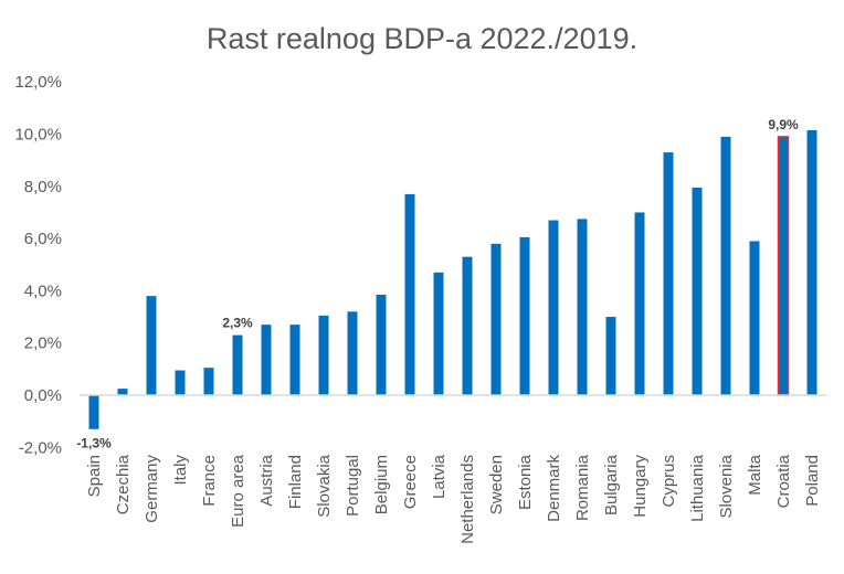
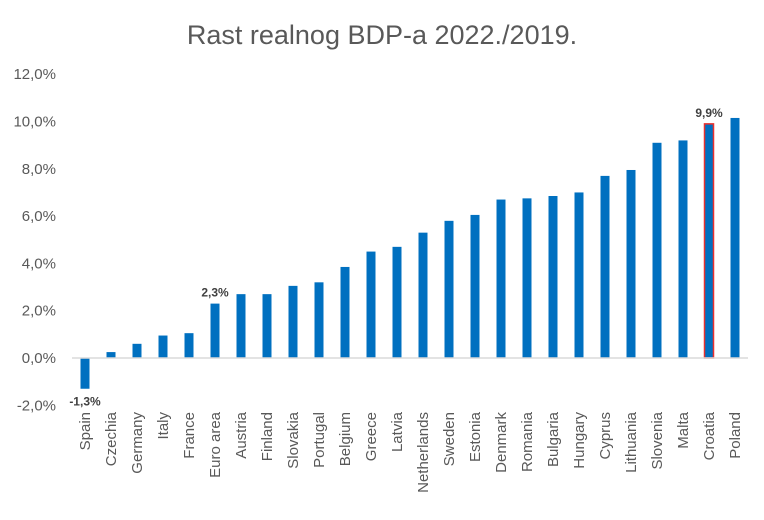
Germany: 3,8% -> 0,6%
Greece: 7,7% -> 4,5%
Bulgaria: 3,0% -> 6,8%
Cyprus: 9,3% -> 7,7%
Slovenia: 9,9% -> 9,1%
Malta: 5,9% -> 9,2%
